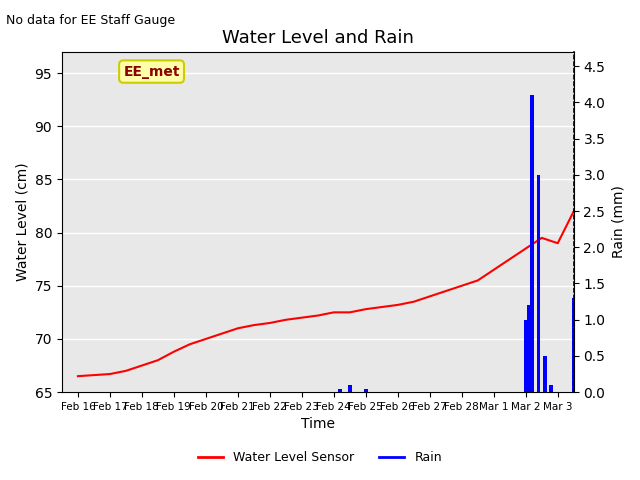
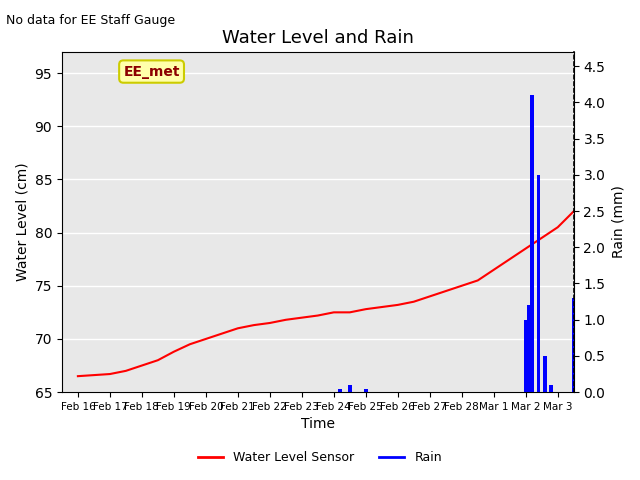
Water Level Sensor/Mar 3: 79.0 -> 80.5
